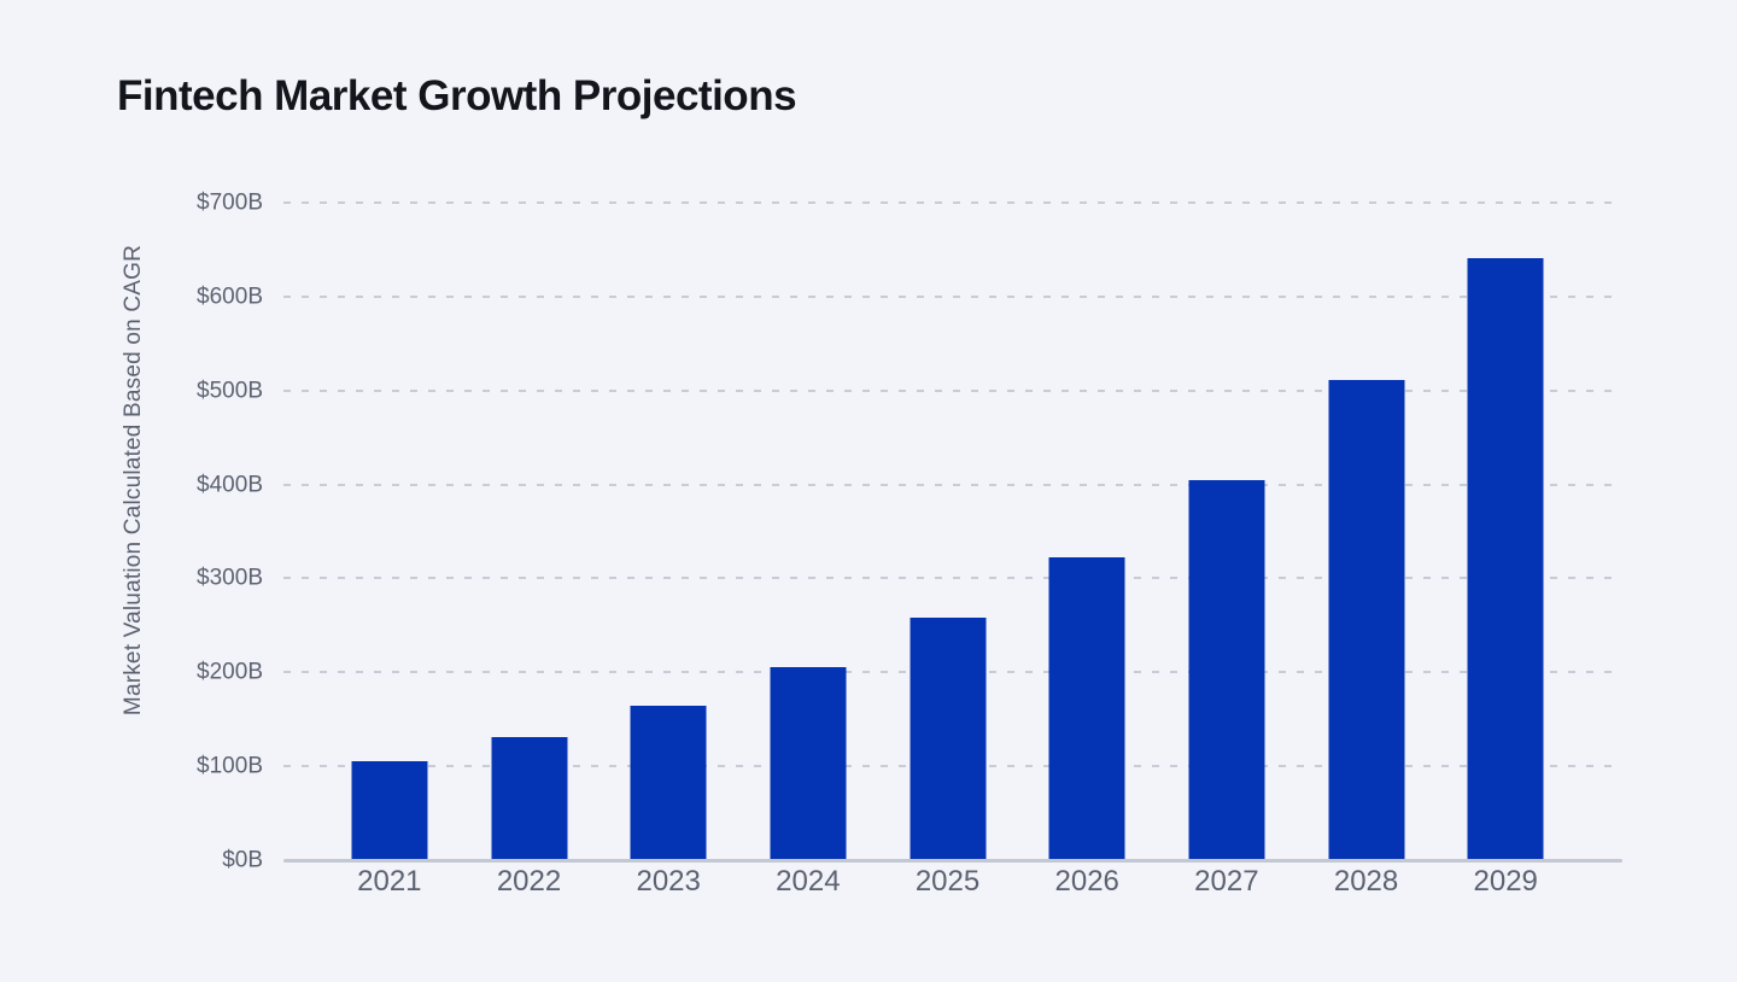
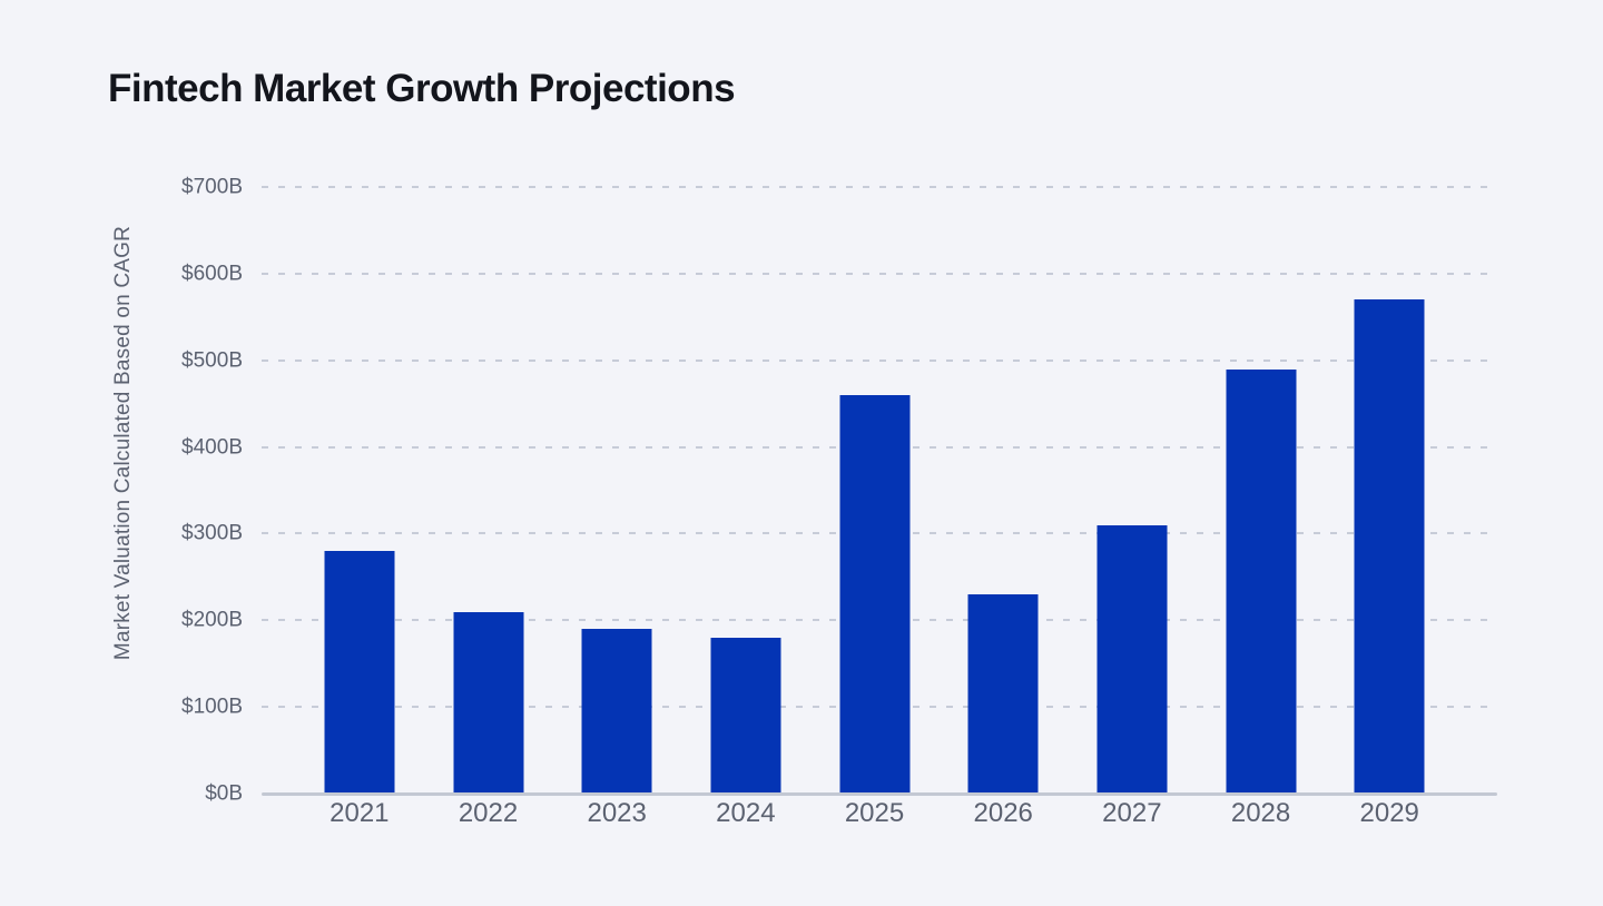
2021: $100B -> $280B
2022: $130B -> $210B
2023: $160B -> $190B
2024: $200B -> $180B
2025: $260B -> $460B
2026: $320B -> $230B
2027: $400B -> $310B
2028: $510B -> $490B
2029: $640B -> $570B
